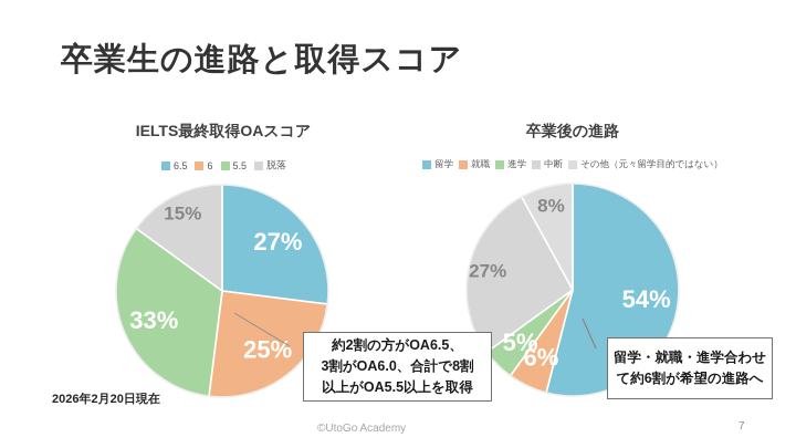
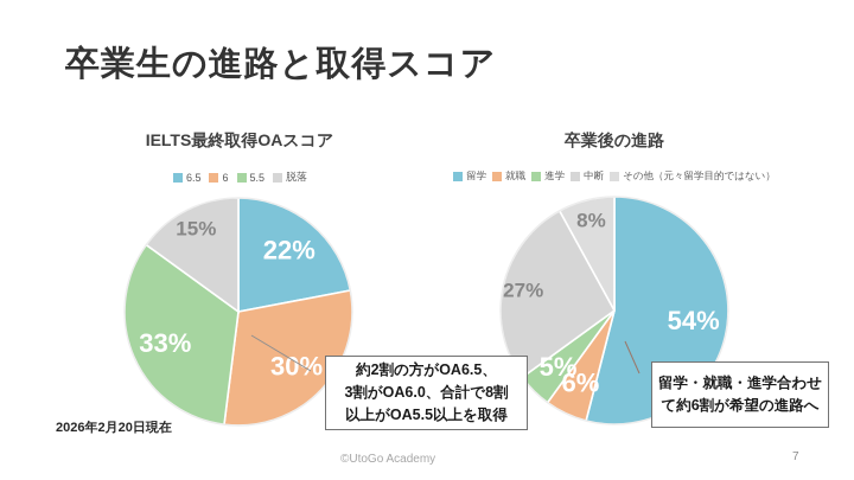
IELTS最終取得OAスコア/6.5: 27% -> 22%
IELTS最終取得OAスコア/6: 25% -> 30%
